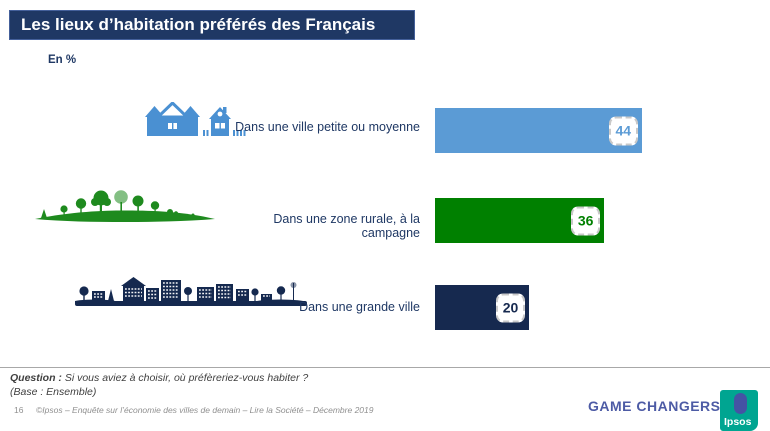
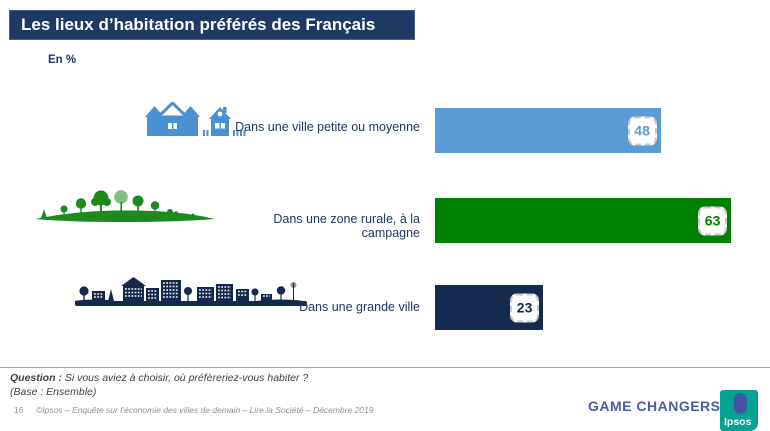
Dans une ville petite ou moyenne: 44 -> 48
Dans une zone rurale, à la campagne: 36 -> 63
Dans une grande ville: 20 -> 23
